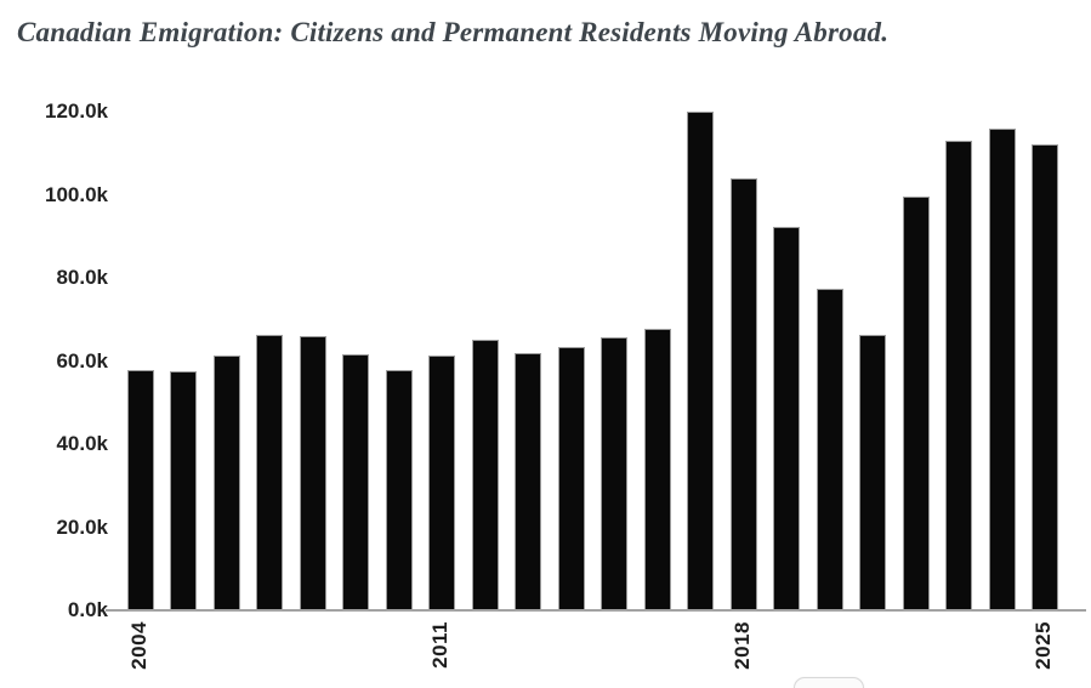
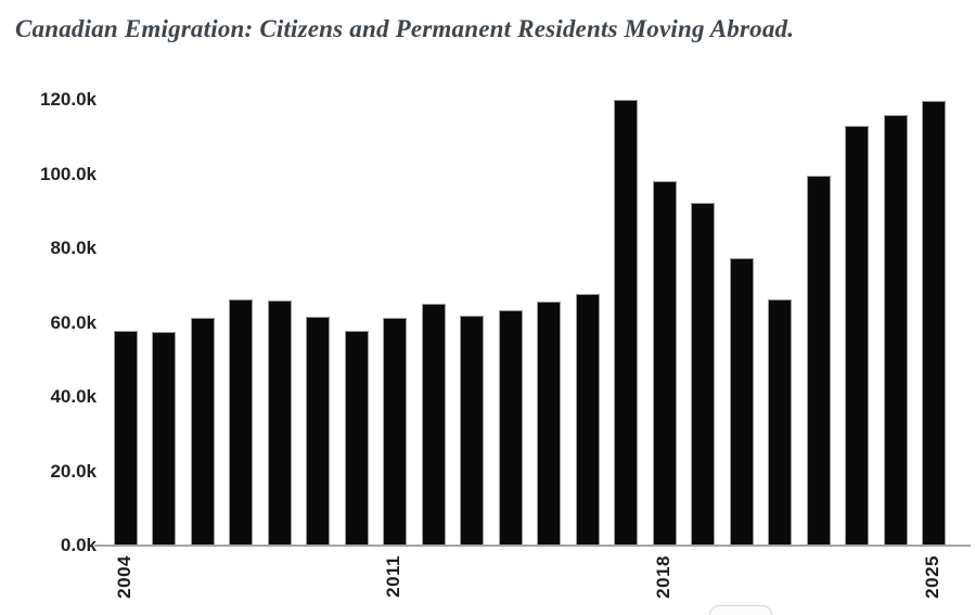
2018: 104k -> 98k
2025: 112k -> 120k
